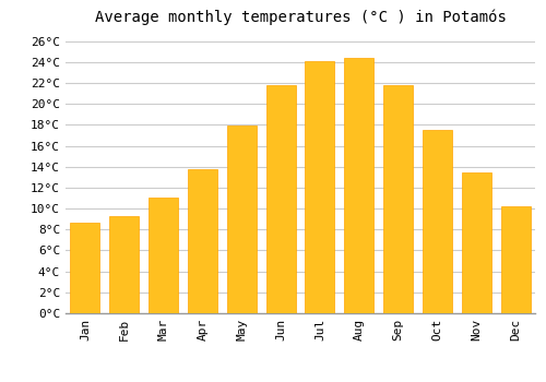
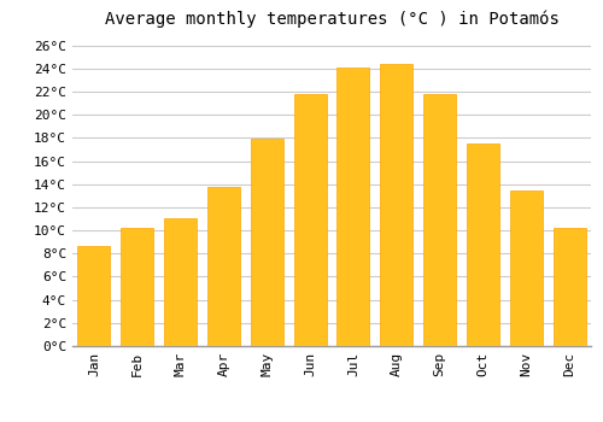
Feb: 9.3°C -> 10.2°C
